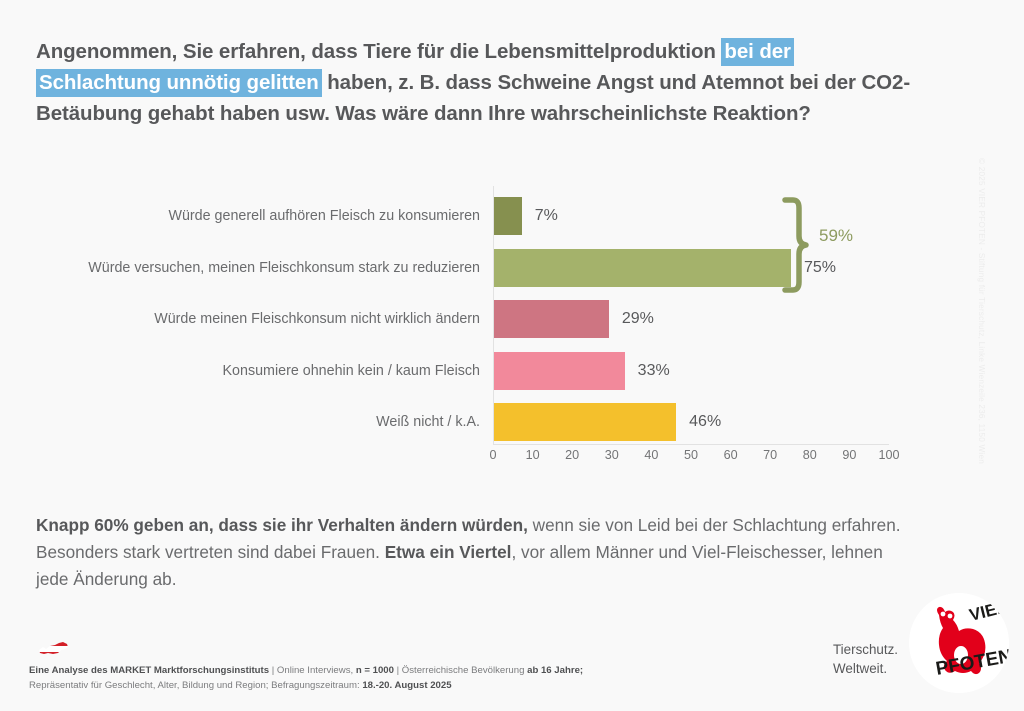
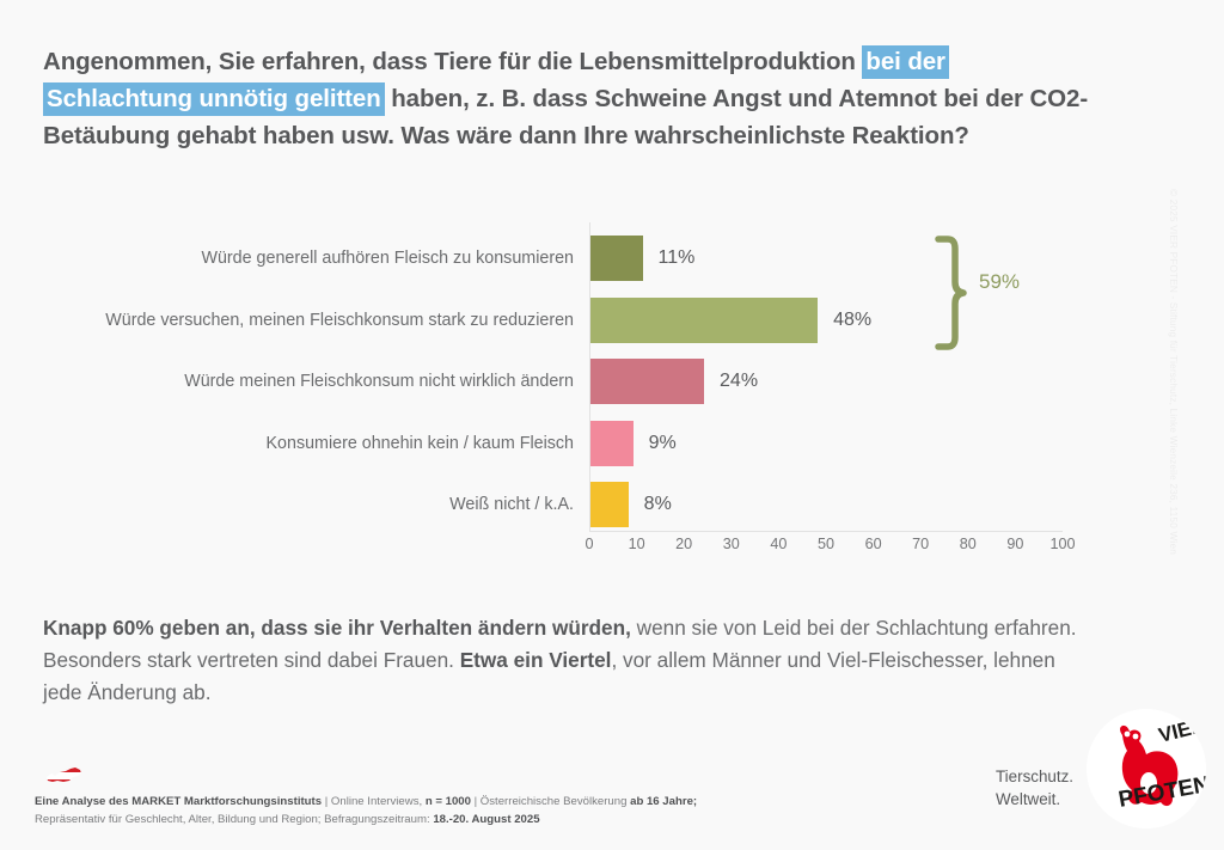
Würde generell aufhören Fleisch zu konsumieren: 7% -> 11%
Würde versuchen, meinen Fleischkonsum stark zu reduzieren: 75% -> 48%
Würde meinen Fleischkonsum nicht wirklich ändern: 29% -> 24%
Konsumiere ohnehin kein / kaum Fleisch: 33% -> 9%
Weiß nicht / k.A.: 46% -> 8%
